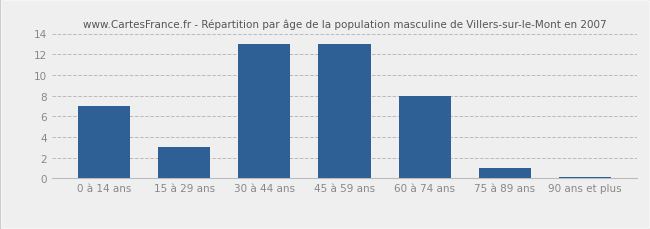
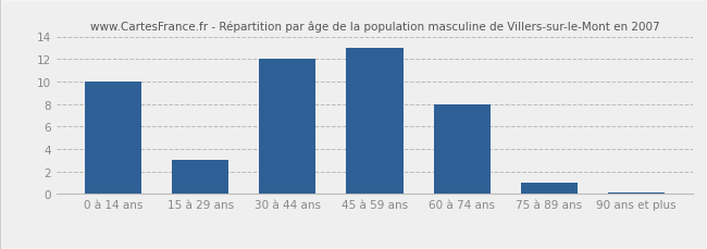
0 à 14 ans: 7.0 -> 10.0
30 à 44 ans: 13.0 -> 12.0
